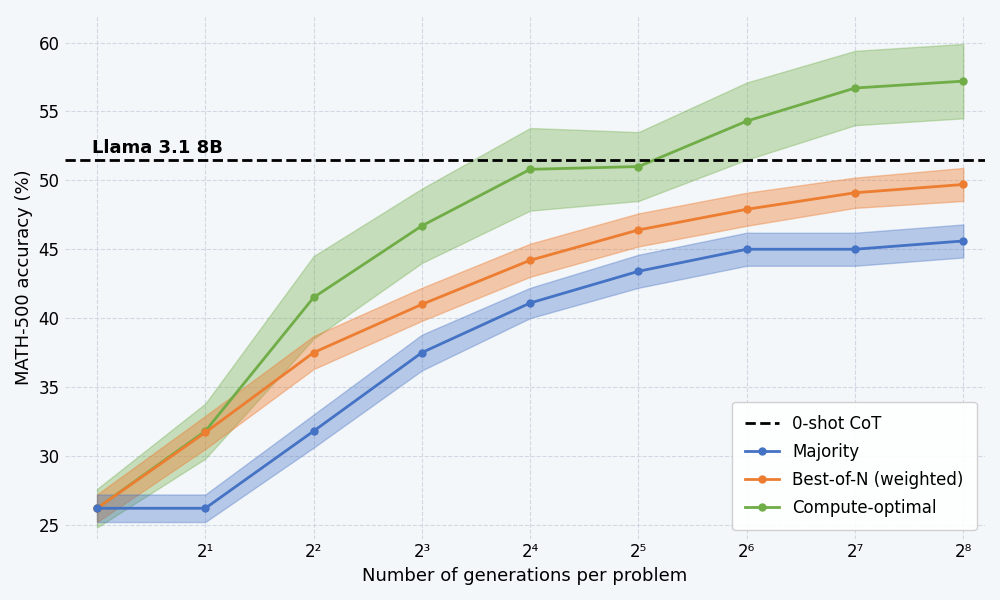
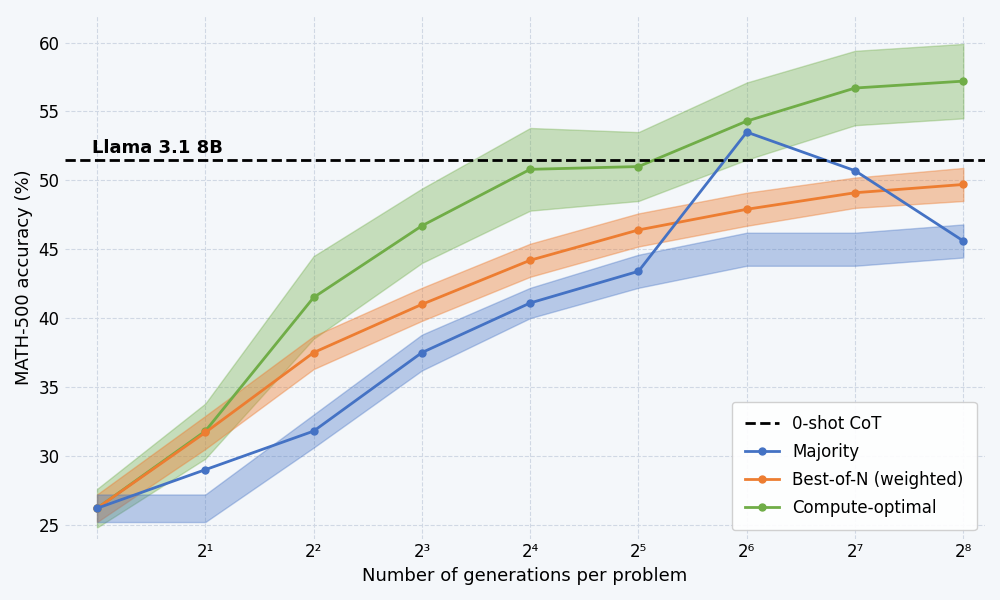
Majority/2¹: 26.2 -> 29.0
Majority/2⁶: 45.0 -> 53.5
Majority/2⁷: 45.0 -> 50.7
